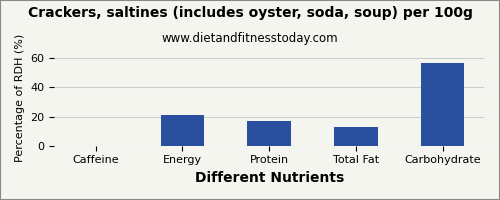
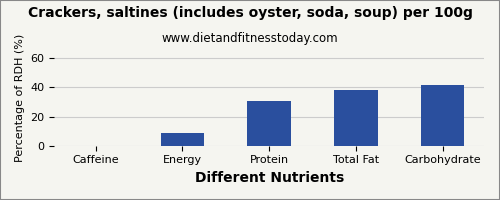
Energy: 21 -> 9
Protein: 17 -> 31
Total Fat: 13 -> 38
Carbohydrate: 57 -> 42
